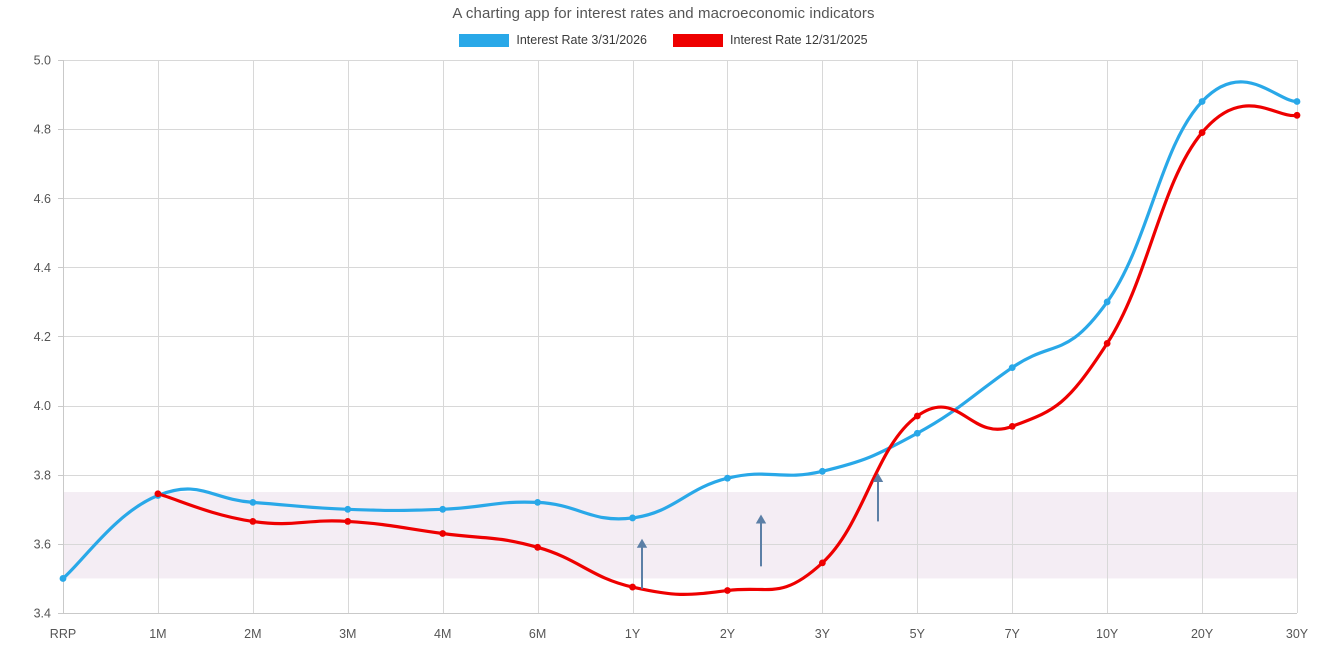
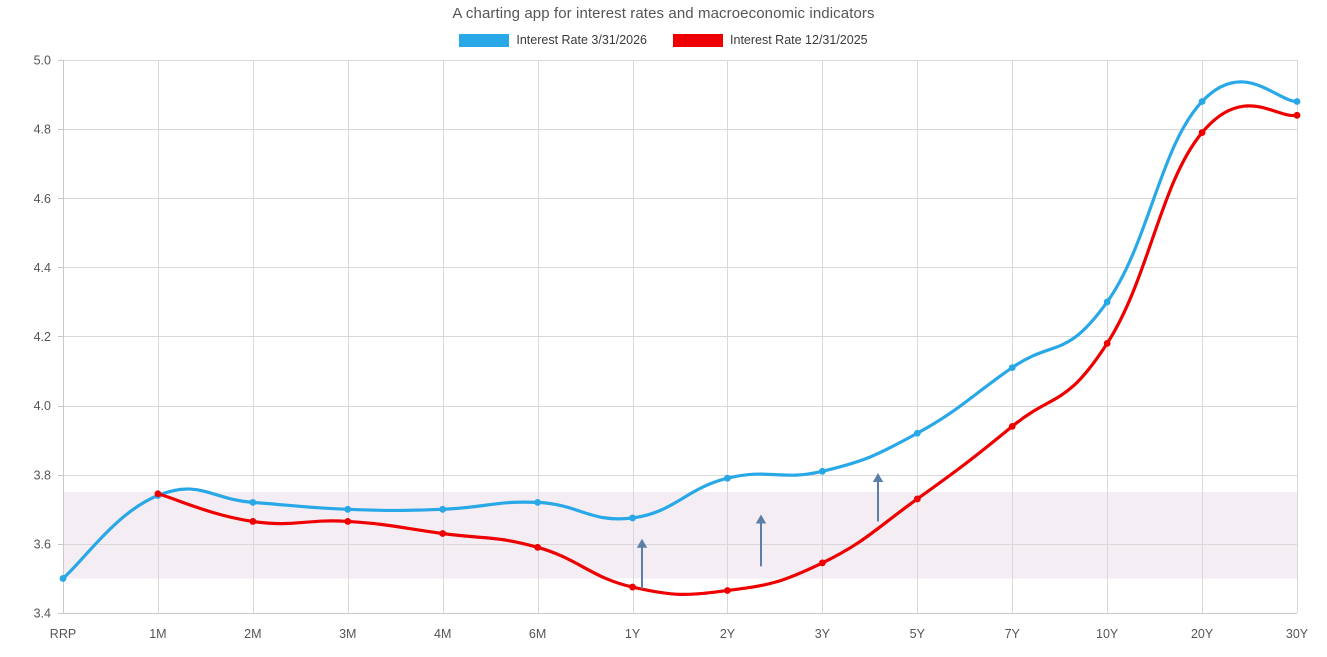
Interest Rate 12/31/2025/5Y: 3.97 -> 3.73
